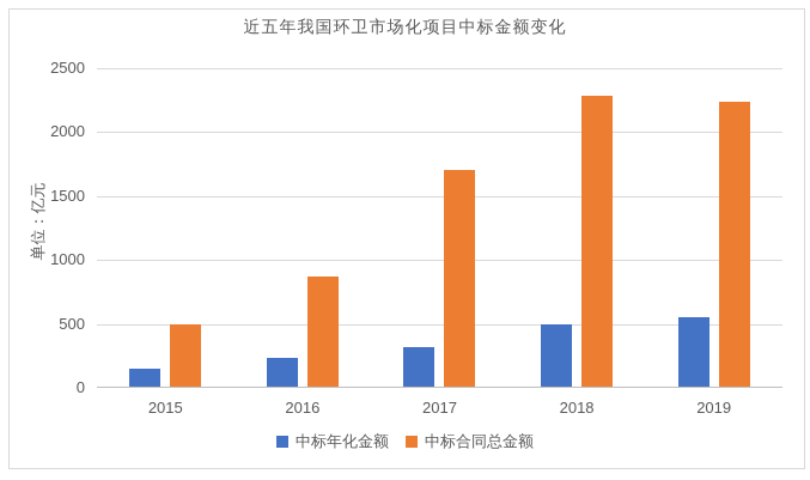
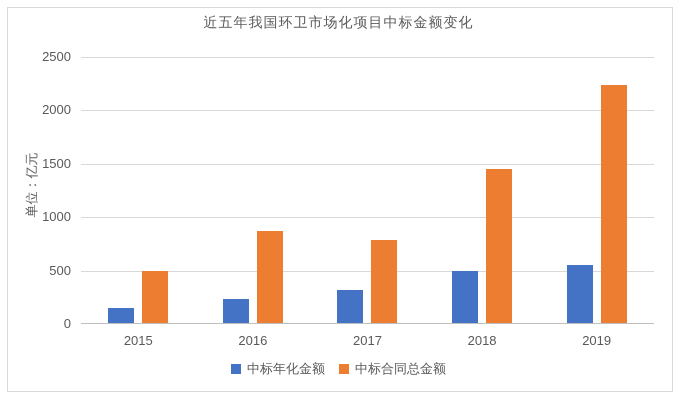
中标合同总金额/2017: 1700 -> 780
中标合同总金额/2018: 2280 -> 1450
